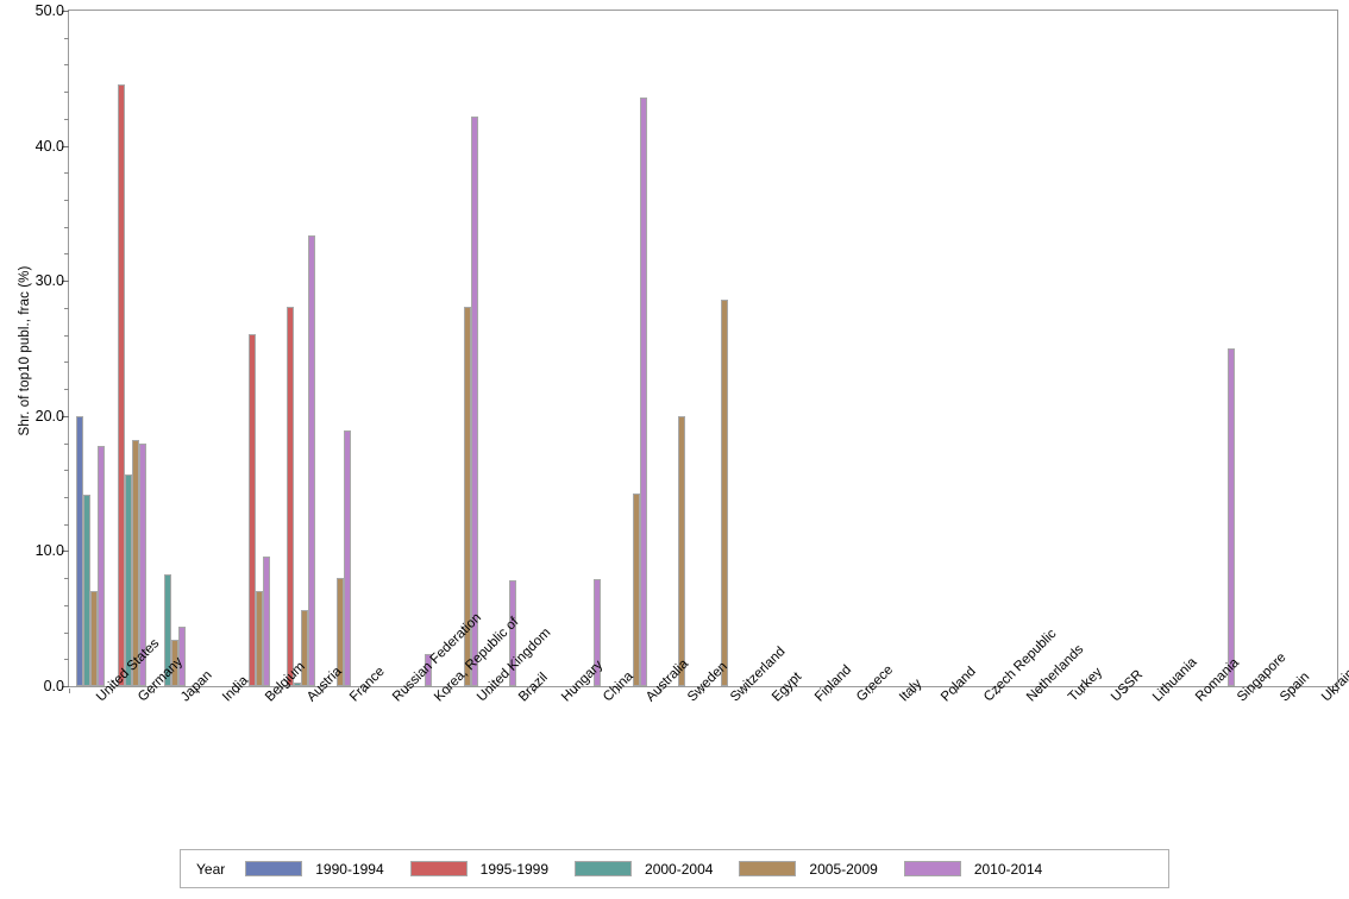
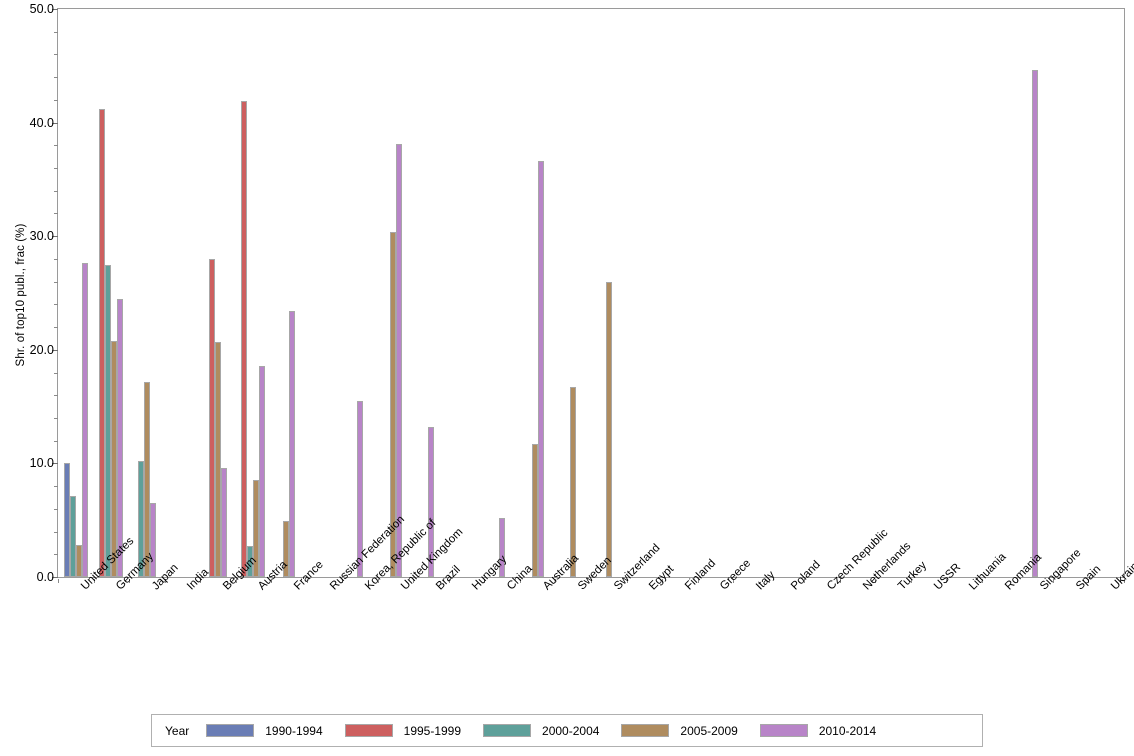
1990-1994/United States: 20 -> 10
2000-2004/United States: 14.2 -> 7.1
2005-2009/United States: 7.0 -> 2.8
2010-2014/United States: 17.8 -> 27.6
1995-1999/Germany: 44.5 -> 41.2
2000-2004/Germany: 15.7 -> 27.5
2005-2009/Germany: 18.2 -> 20.8
2010-2014/Germany: 18.0 -> 24.5
2000-2004/Japan: 8.3 -> 10.2
2005-2009/Japan: 3.4 -> 17.2
2010-2014/Japan: 4.4 -> 6.5
1995-1999/Belgium: 26.1 -> 28.0
2005-2009/Belgium: 7.0 -> 20.7
1995-1999/Austria: 28.1 -> 41.9
2000-2004/Austria: 0.3 -> 2.7
2005-2009/Austria: 5.6 -> 8.5
2010-2014/Austria: 33.4 -> 18.6
2005-2009/France: 8.0 -> 4.9
2010-2014/France: 18.9 -> 23.4
2010-2014/Korea, Republic of: 2.4 -> 15.5
2005-2009/United Kingdom: 28.1 -> 30.4
2010-2014/United Kingdom: 42.2 -> 38.1
2010-2014/Brazil: 7.8 -> 13.2
2010-2014/China: 7.9 -> 5.2
2005-2009/Australia: 14.3 -> 11.7
2010-2014/Australia: 43.6 -> 36.6
2005-2009/Sweden: 20.0 -> 16.7
2005-2009/Switzerland: 28.6 -> 26.0
2010-2014/Singapore: 25.0 -> 44.6
